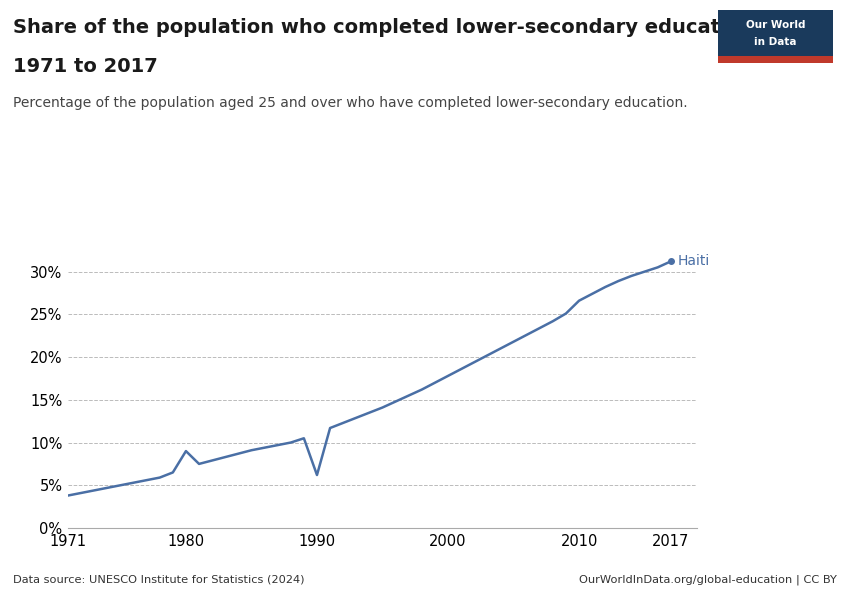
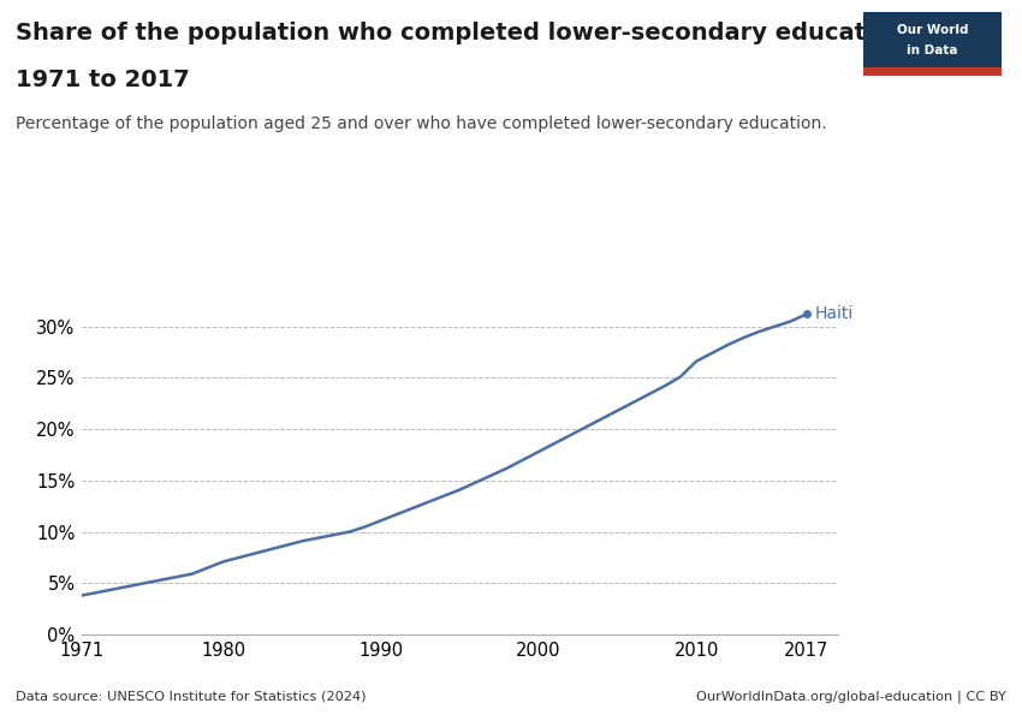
1980: 9.0% -> 7.1%
1990: 6.2% -> 11.1%
